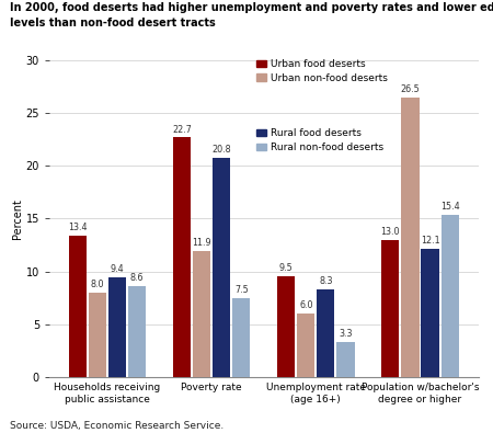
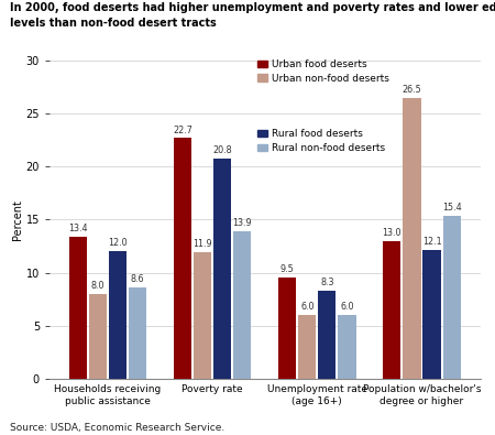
Rural food deserts/Households receiving public assistance: 9.4 -> 12.0
Rural non-food deserts/Poverty rate: 7.5 -> 13.9
Rural non-food deserts/Unemployment rate (age 16+): 3.3 -> 6.0
